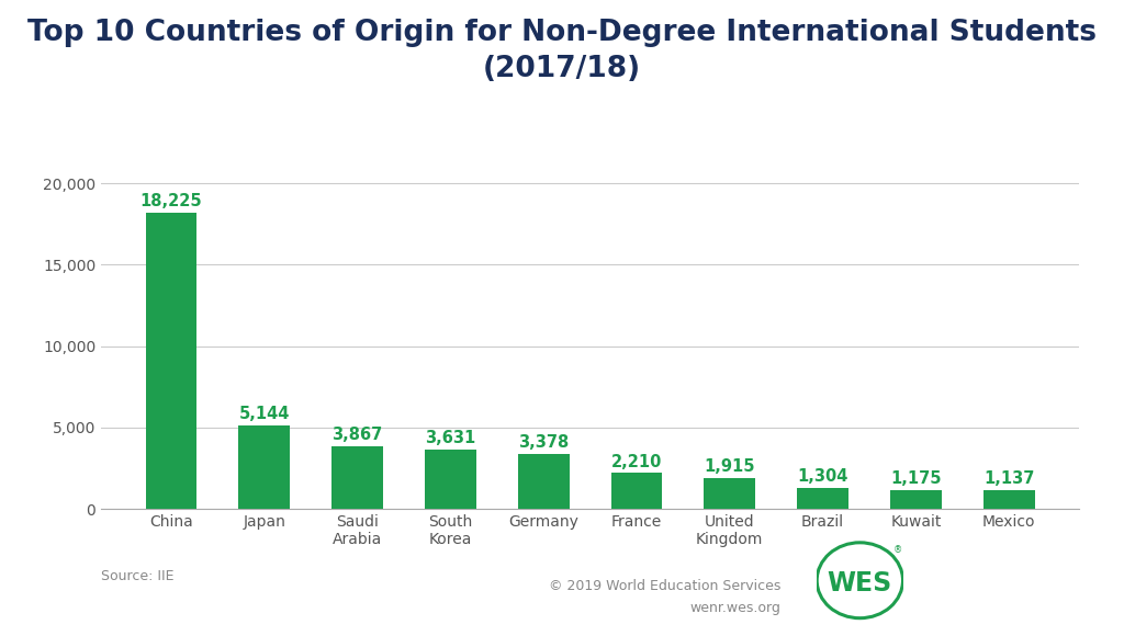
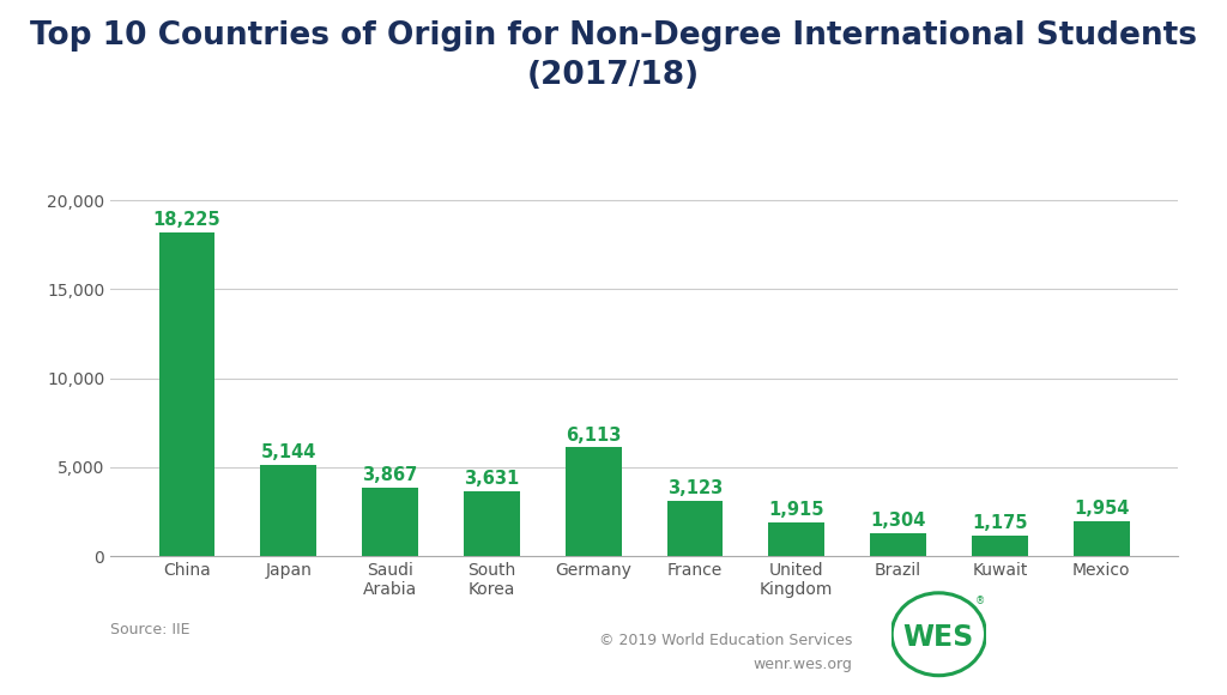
Germany: 3,378 -> 6,113
France: 2,210 -> 3,123
Mexico: 1,137 -> 1,954
